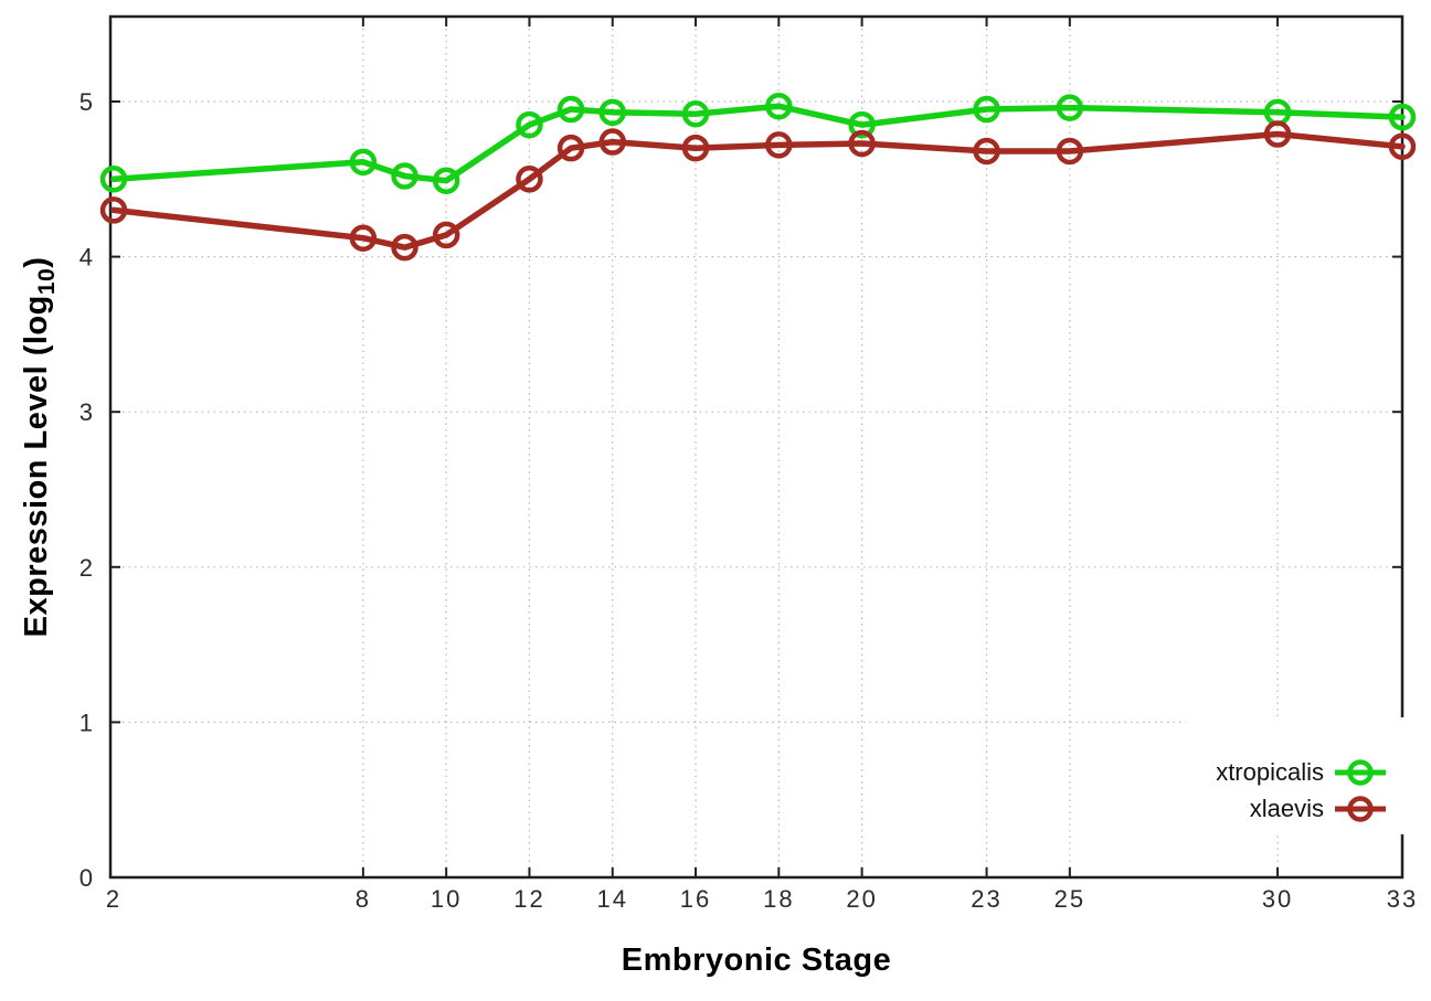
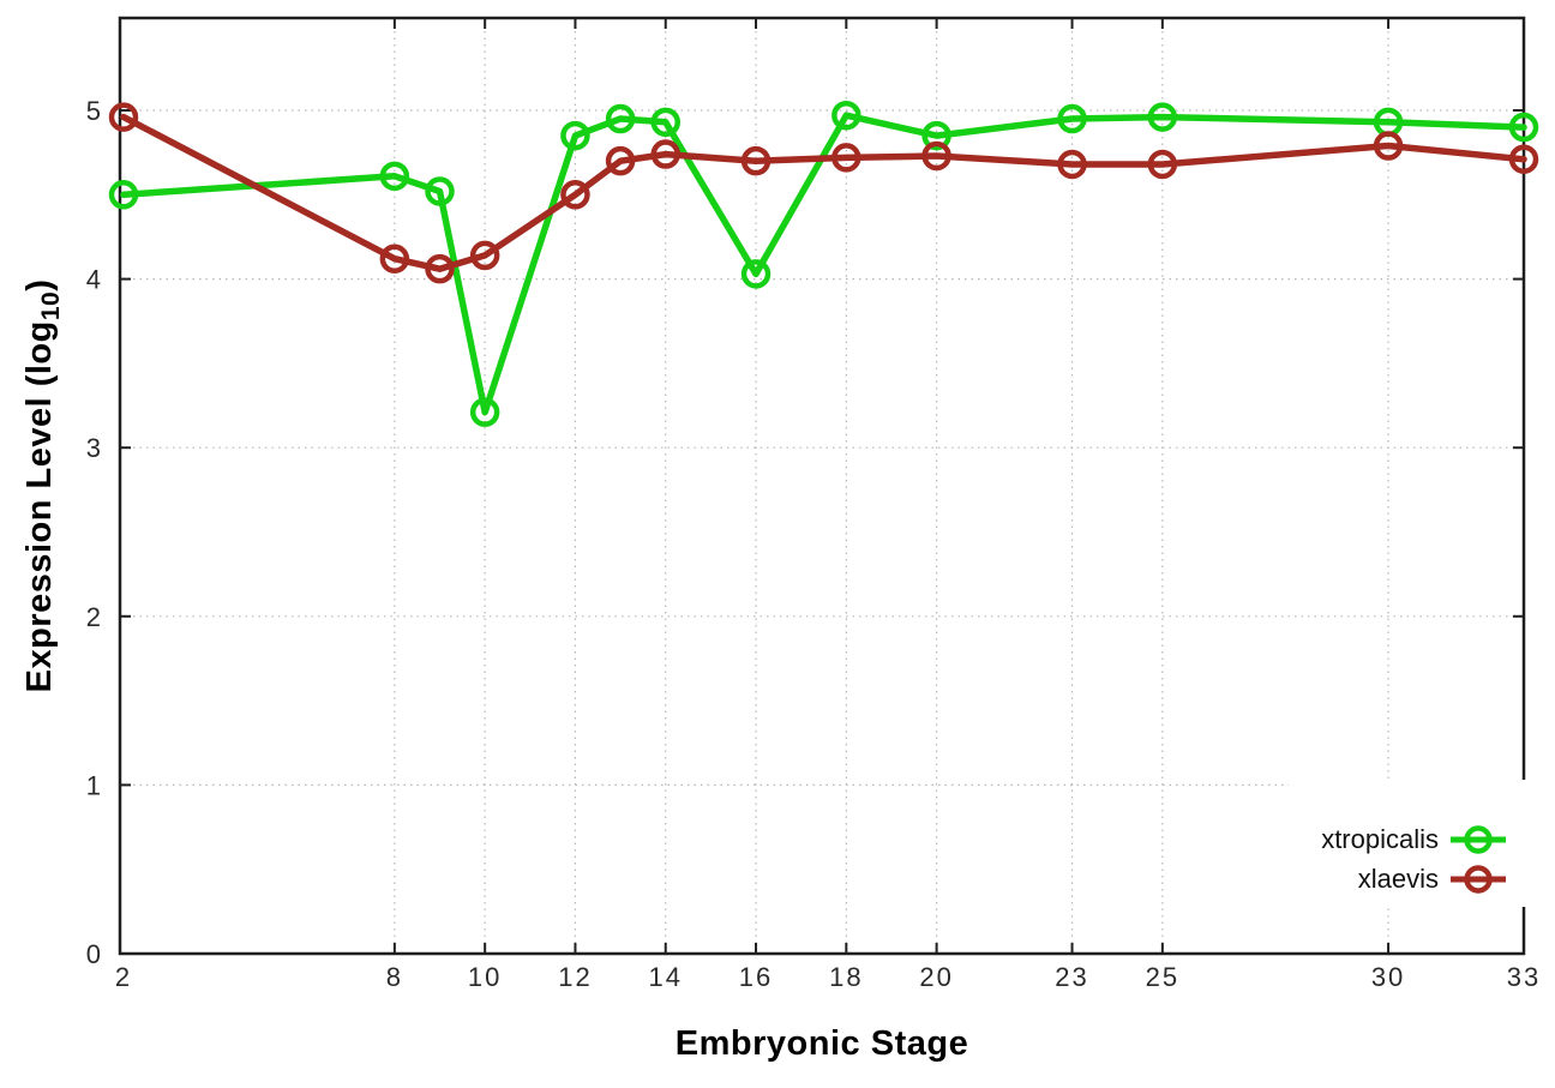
xlaevis/2: 4.30 -> 4.96
xtropicalis/10: 4.49 -> 3.21
xtropicalis/16: 4.92 -> 4.03
